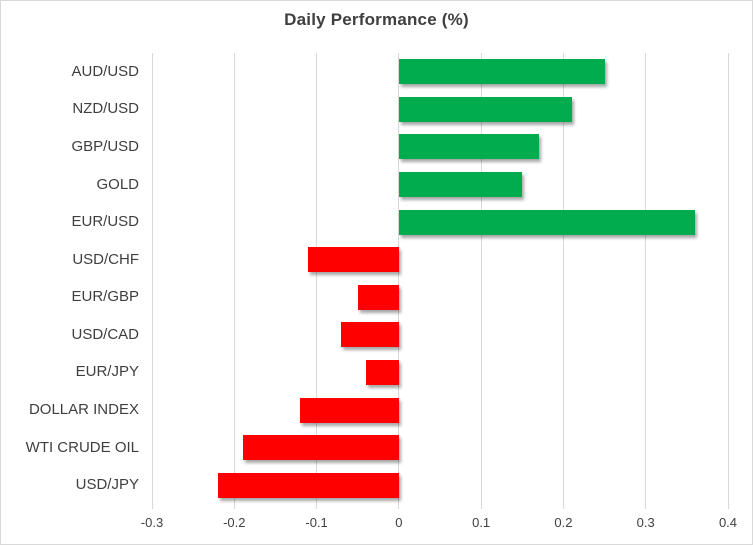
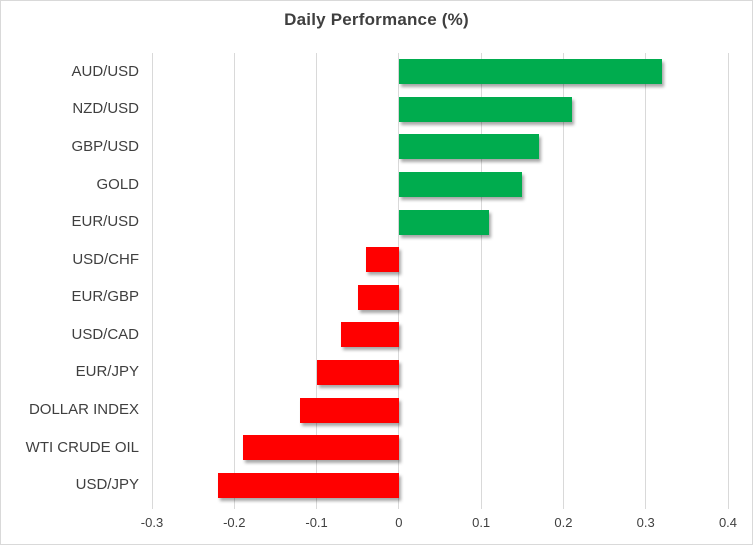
AUD/USD: 0.25 -> 0.32
EUR/USD: 0.36 -> 0.11
USD/CHF: -0.11 -> -0.04
EUR/JPY: -0.04 -> -0.10
